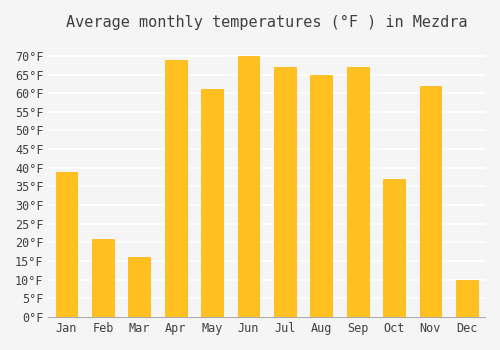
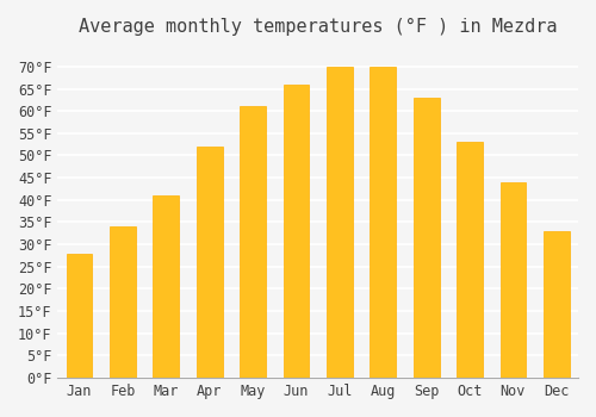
Jan: 39°F -> 28°F
Feb: 21°F -> 34°F
Mar: 16°F -> 41°F
Apr: 69°F -> 52°F
Jun: 70°F -> 66°F
Jul: 67°F -> 70°F
Aug: 65°F -> 70°F
Sep: 67°F -> 63°F
Oct: 37°F -> 53°F
Nov: 62°F -> 44°F
Dec: 10°F -> 33°F
